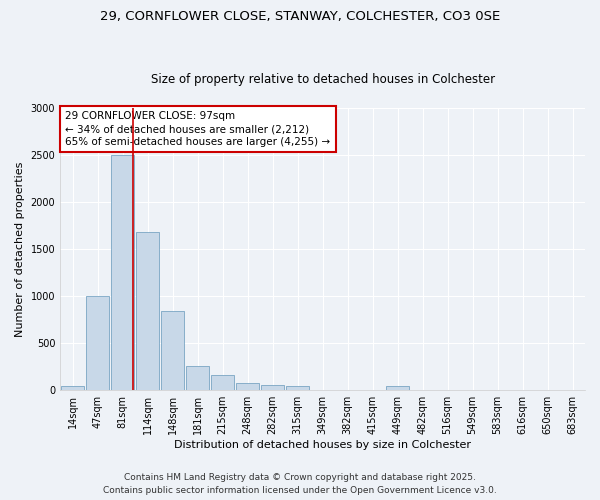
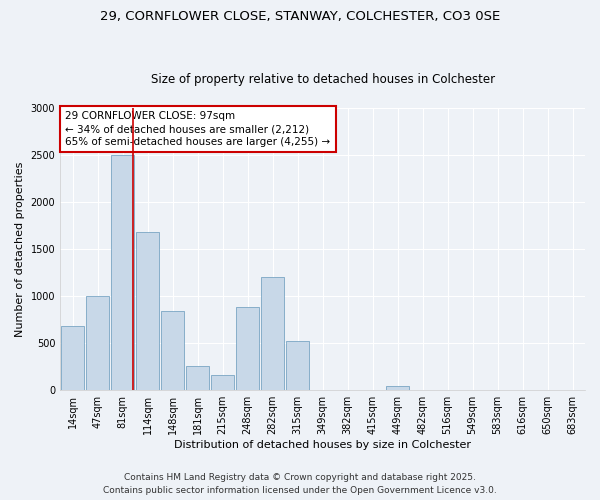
14sqm: 50 -> 680
248sqm: 80 -> 880
282sqm: 60 -> 1200
315sqm: 50 -> 520
